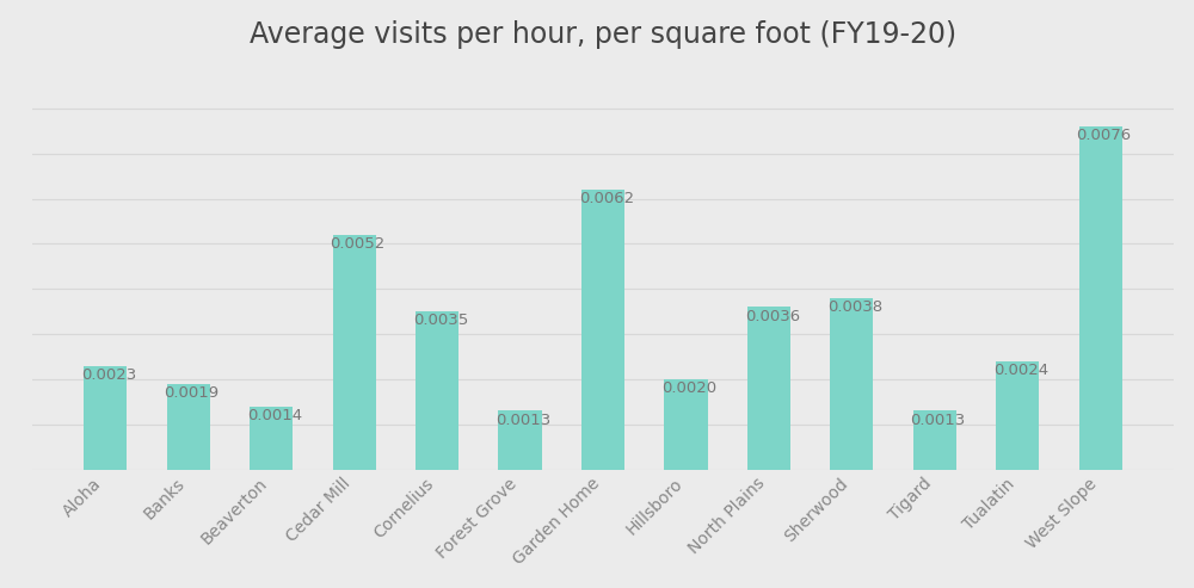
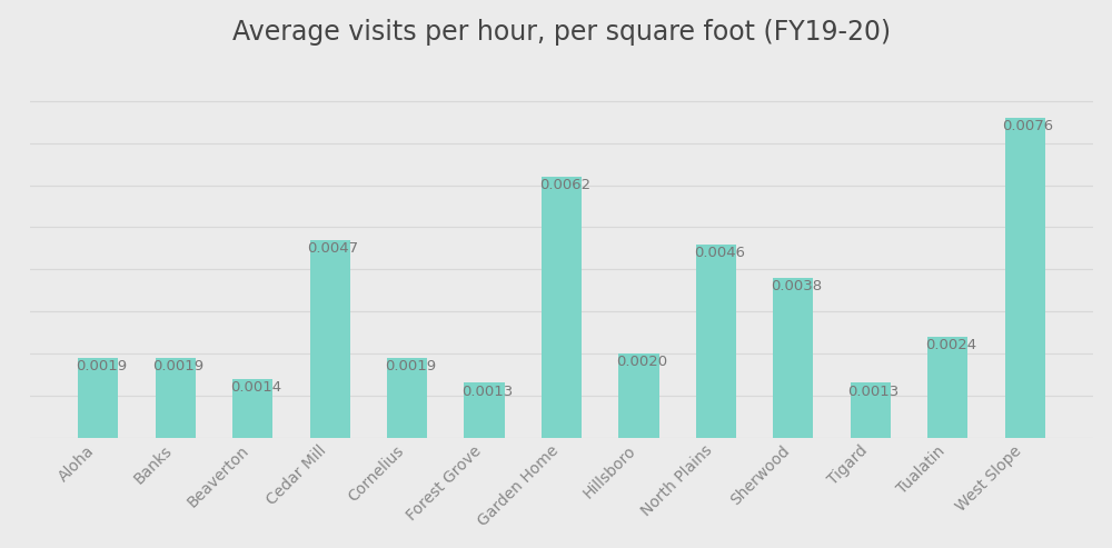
Aloha: 0.0023 -> 0.0019
Cedar Mill: 0.0052 -> 0.0047
Cornelius: 0.0035 -> 0.0019
North Plains: 0.0036 -> 0.0046
